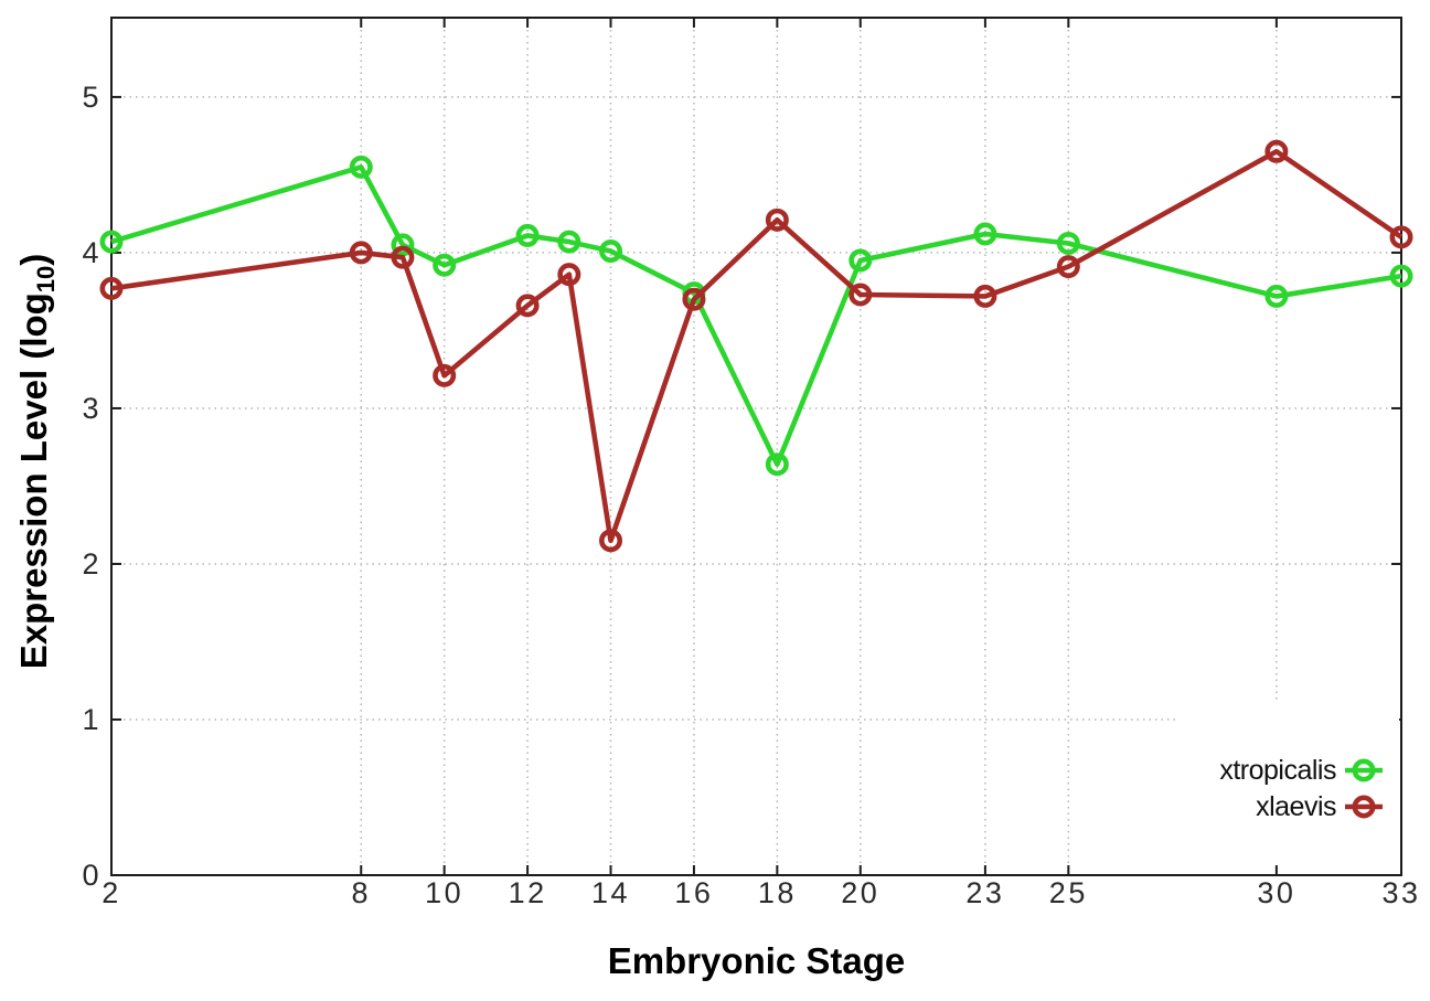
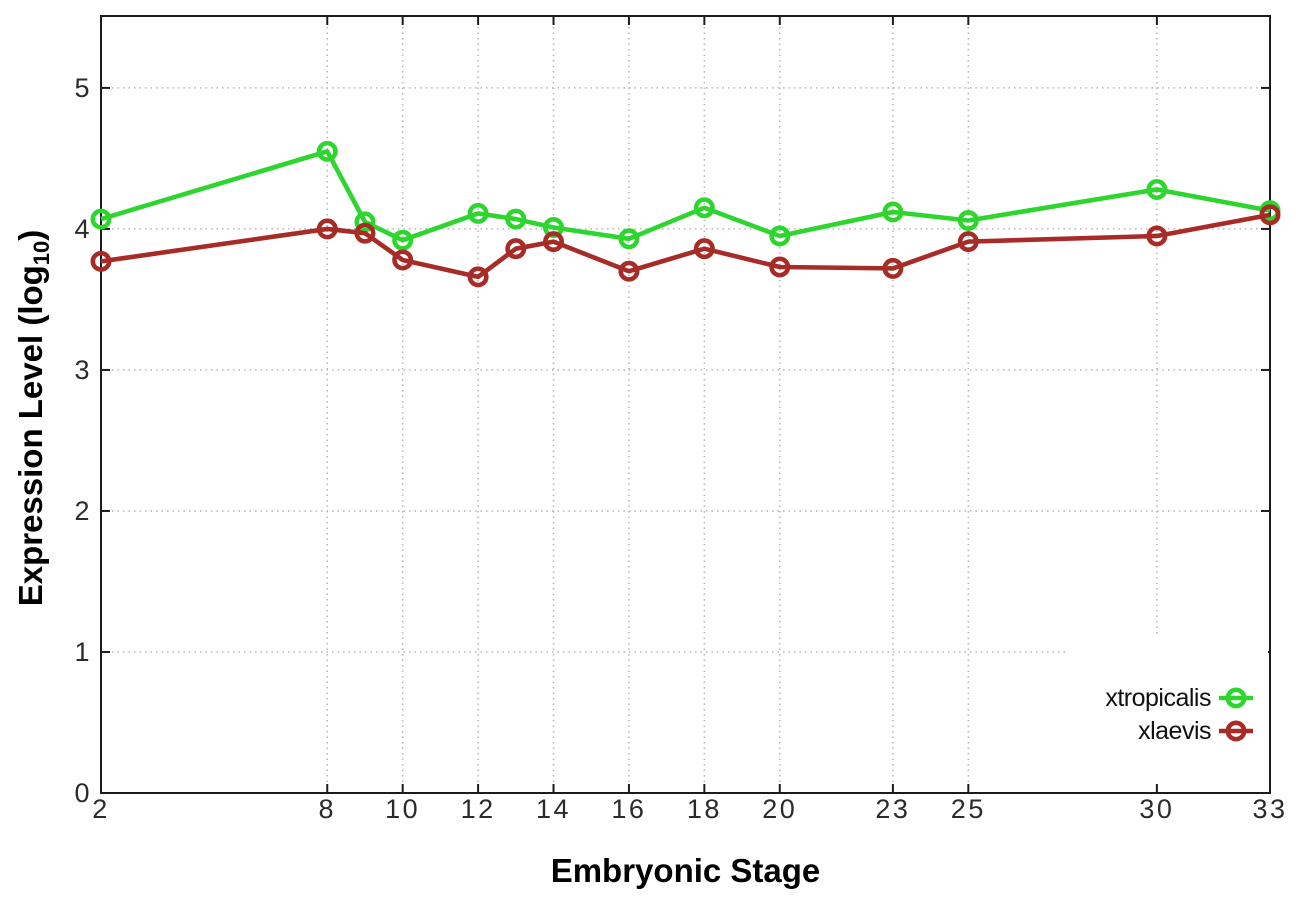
xlaevis/10: 3.21 -> 3.78
xlaevis/14: 2.15 -> 3.91
xtropicalis/16: 3.74 -> 3.93
xtropicalis/18: 2.64 -> 4.15
xlaevis/18: 4.21 -> 3.86
xtropicalis/30: 3.72 -> 4.28
xlaevis/30: 4.65 -> 3.95
xtropicalis/33: 3.85 -> 4.13
